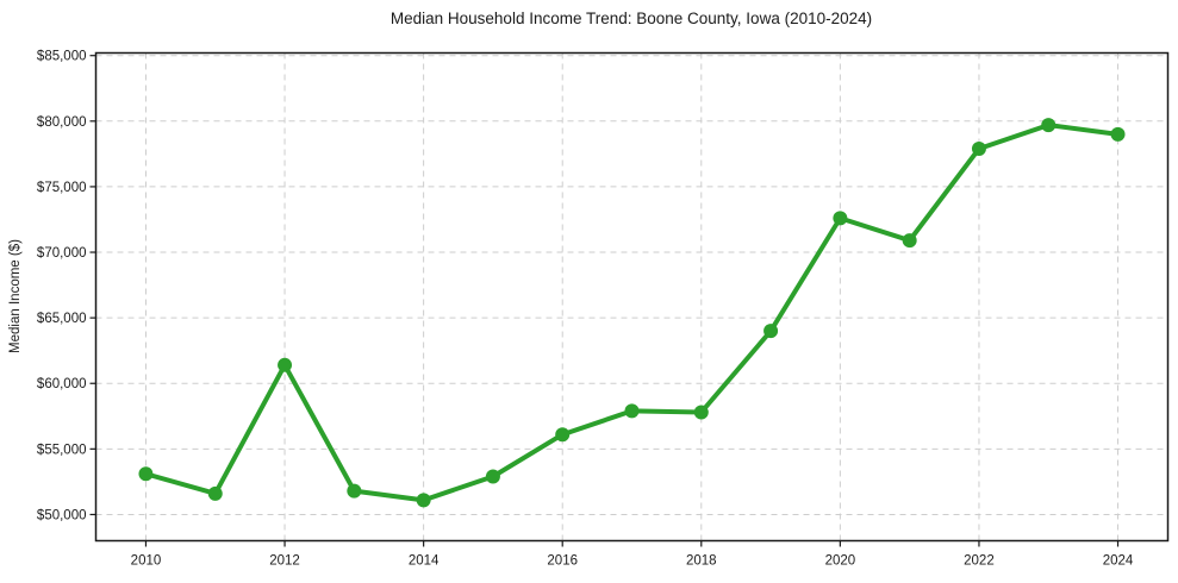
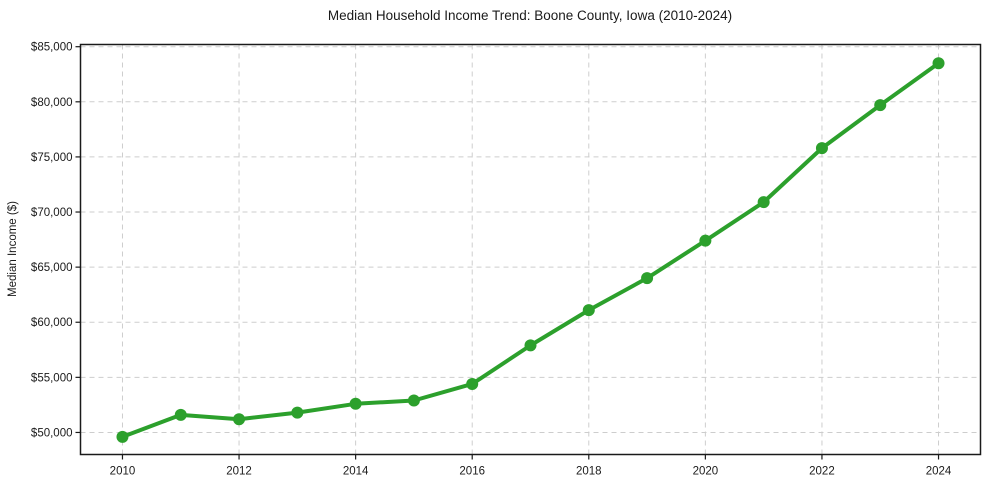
2010: $53100 -> $49600
2012: $61400 -> $51200
2014: $51100 -> $52600
2016: $56100 -> $54400
2018: $57800 -> $61100
2020: $72600 -> $67400
2022: $77900 -> $75800
2024: $79000 -> $83500
